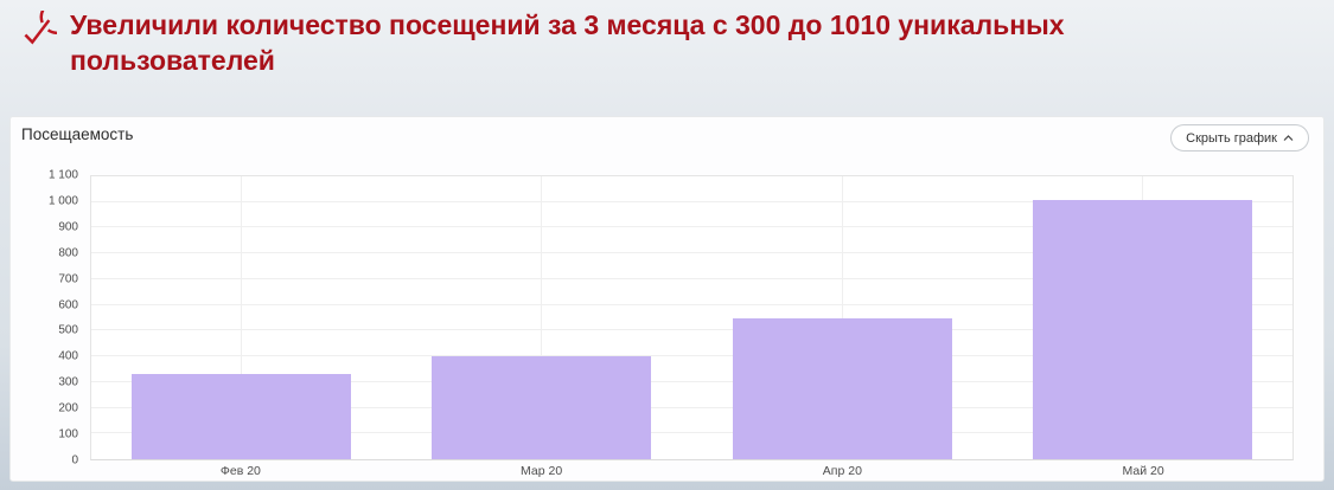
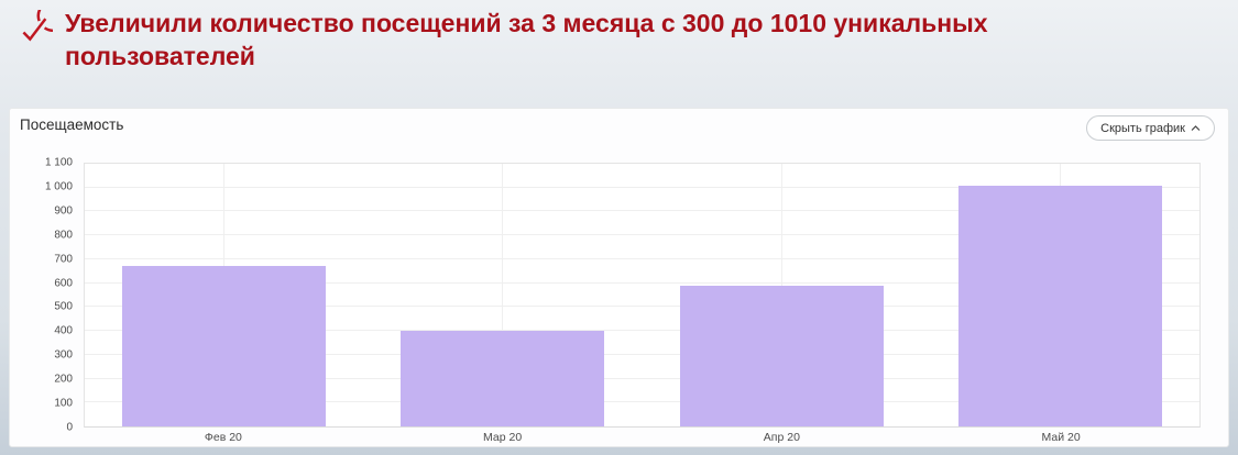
Фев 20: 330 -> 670
Апр 20: 550 -> 590
